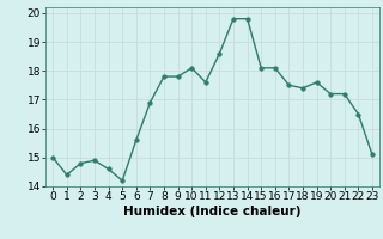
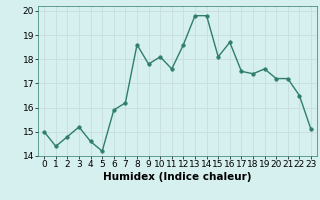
3: 14.9 -> 15.2
6: 15.6 -> 15.9
7: 16.9 -> 16.2
8: 17.8 -> 18.6
16: 18.1 -> 18.7
